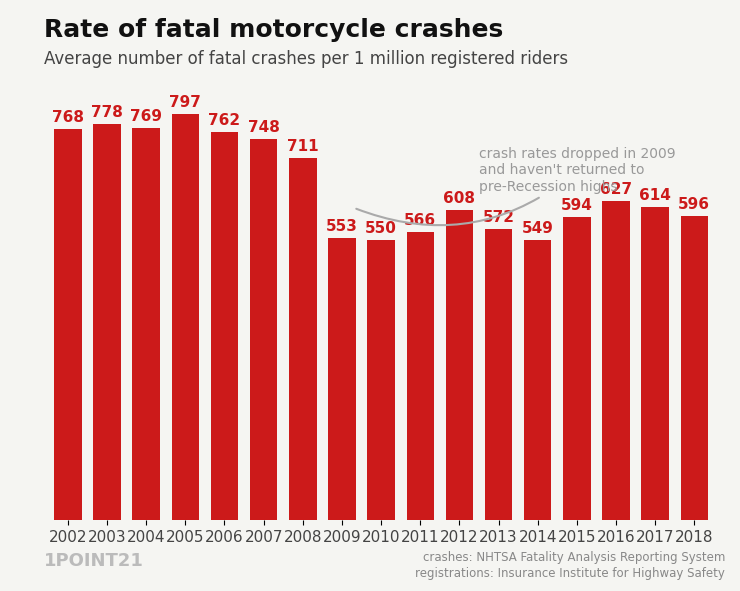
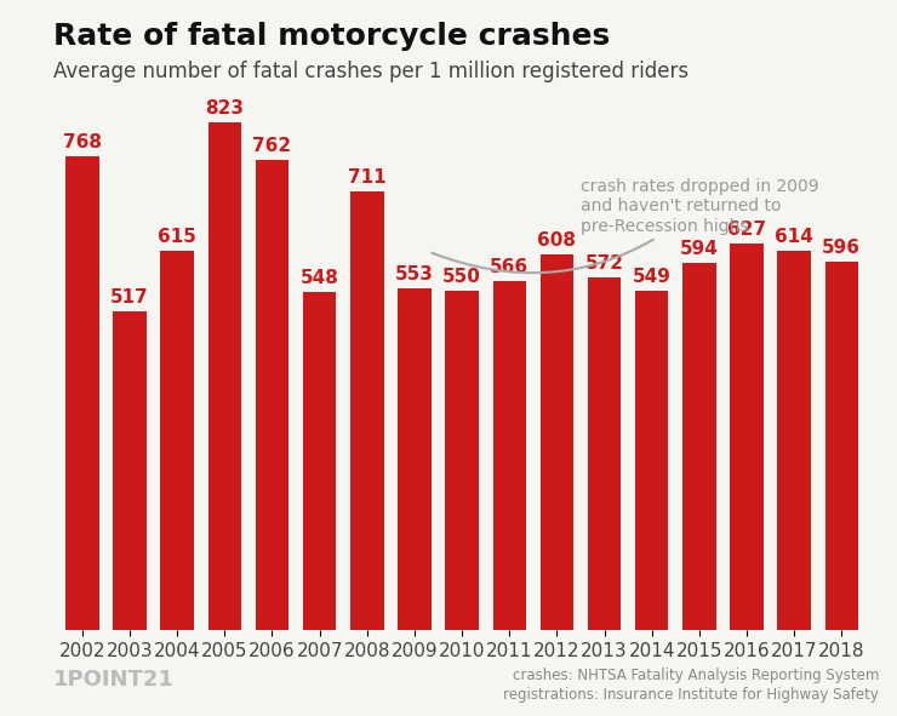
2003: 778 -> 517
2004: 769 -> 615
2005: 797 -> 823
2007: 748 -> 548
